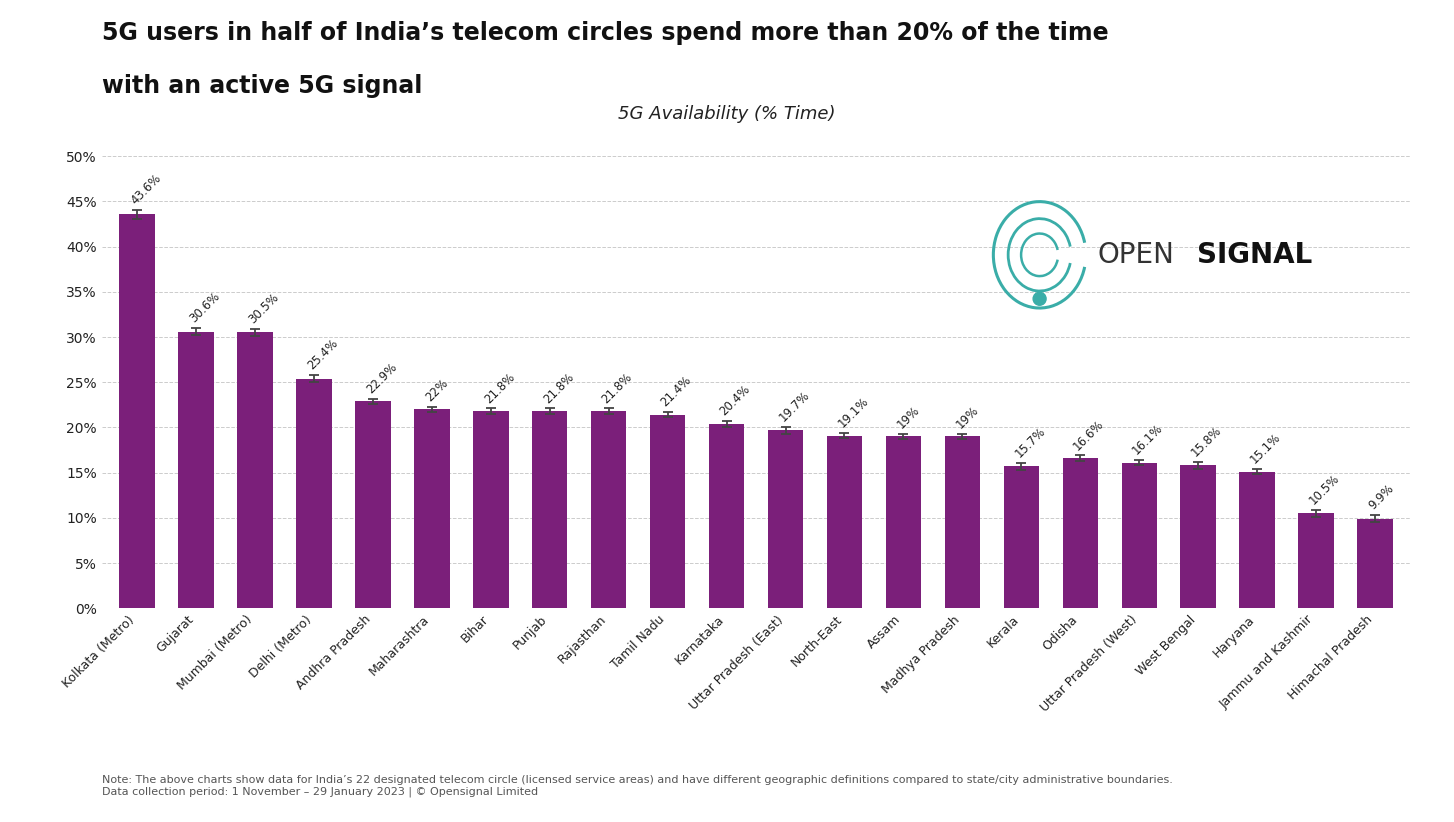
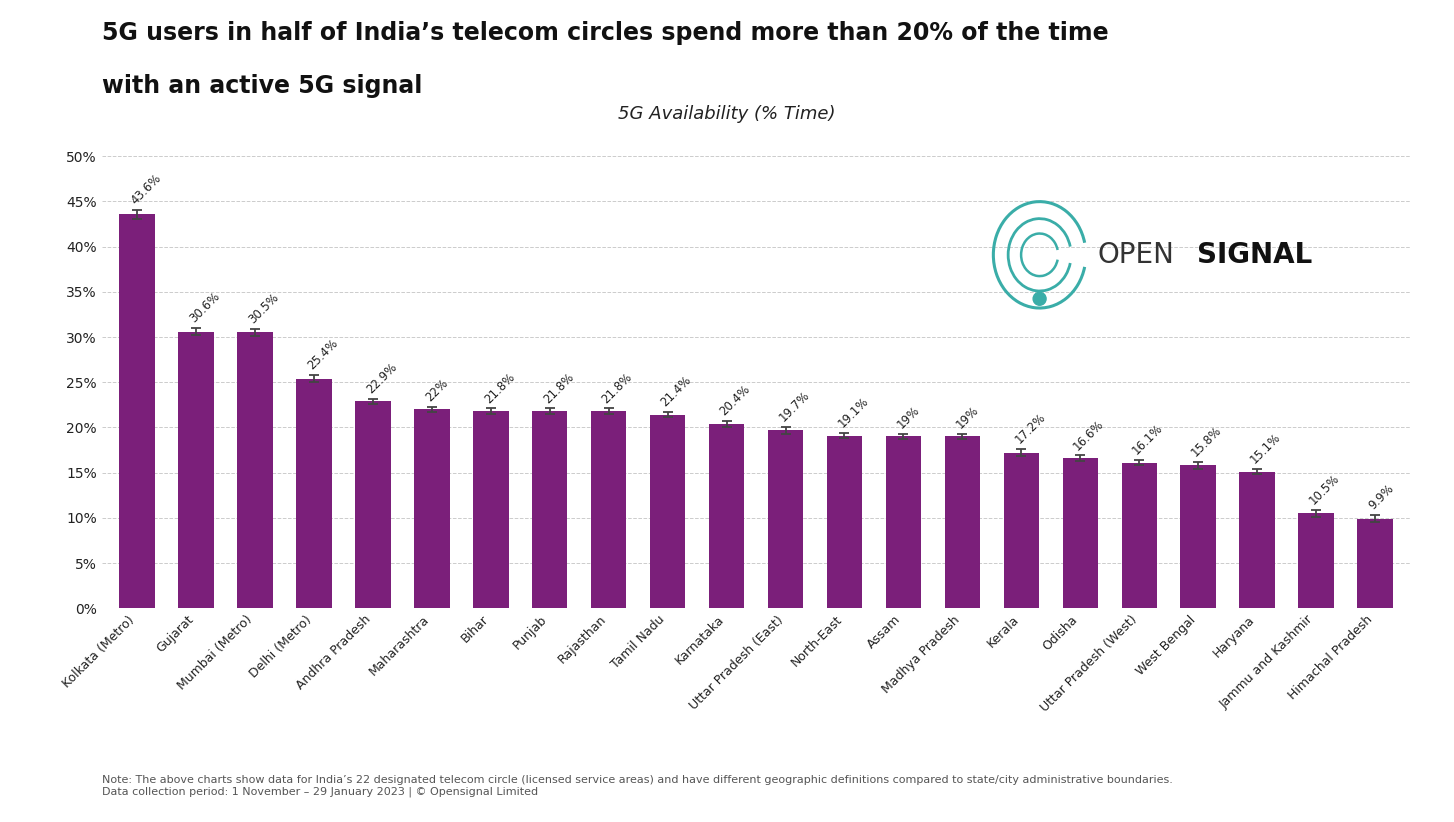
Kerala: 15.7% -> 17.2%
